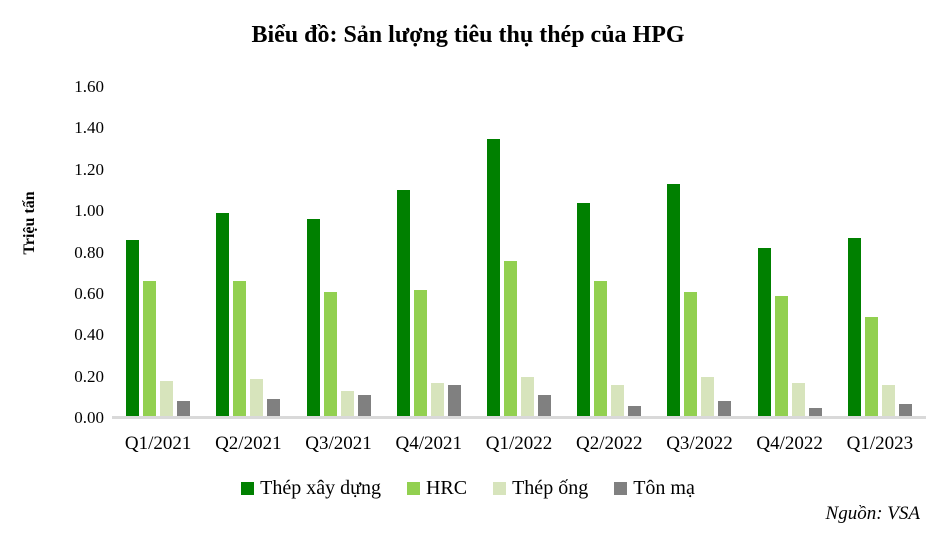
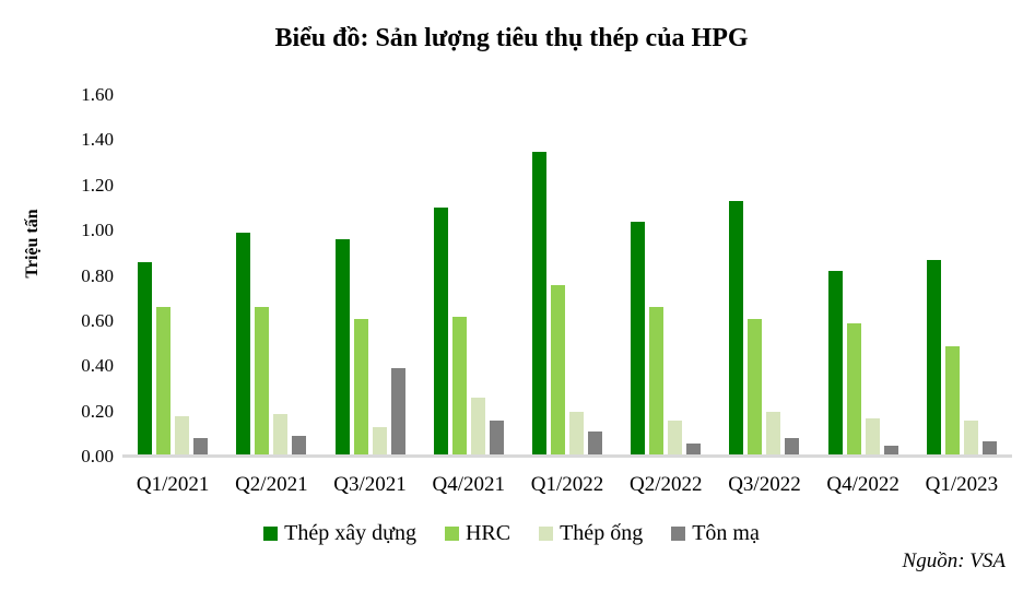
Tôn mạ/Q3/2021: 0.11 -> 0.39
Thép ống/Q4/2021: 0.17 -> 0.26
